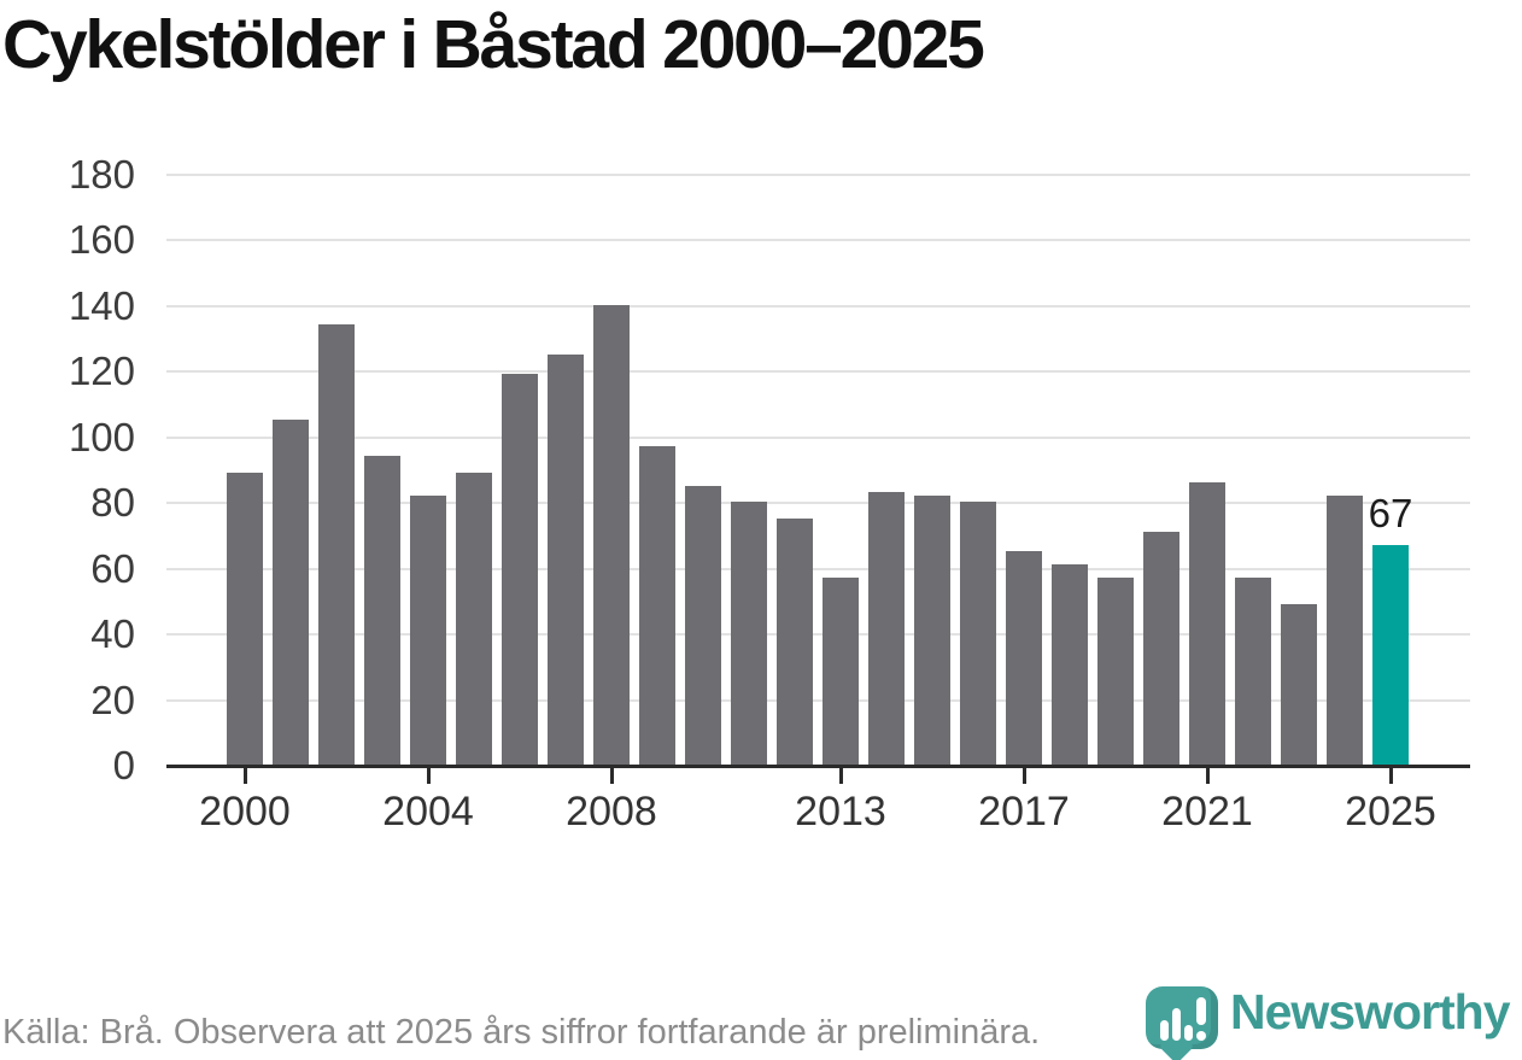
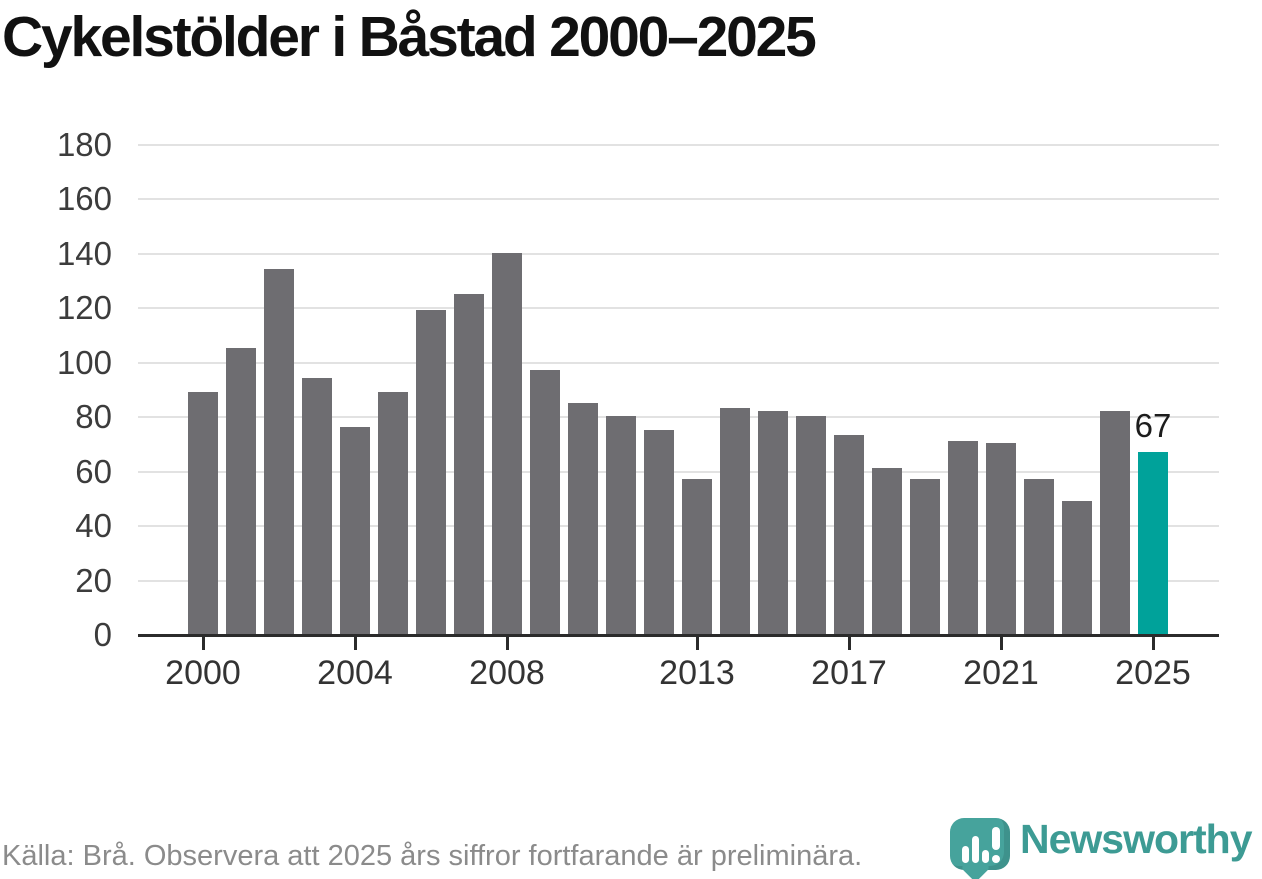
2004: 82 -> 76
2017: 65 -> 73
2021: 86 -> 70
